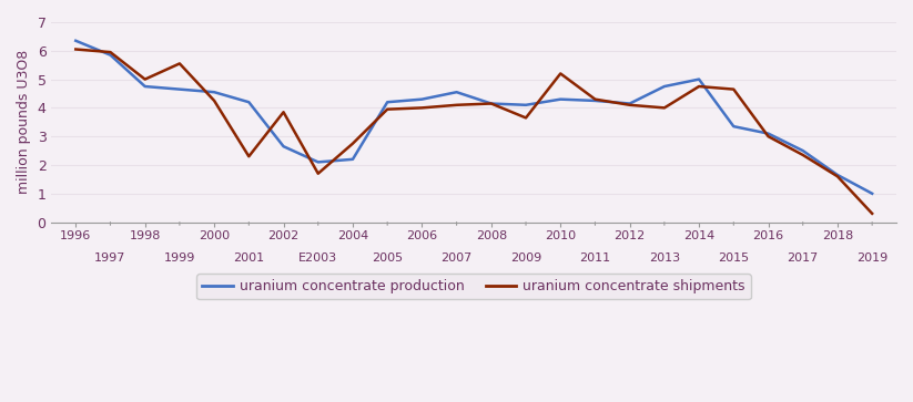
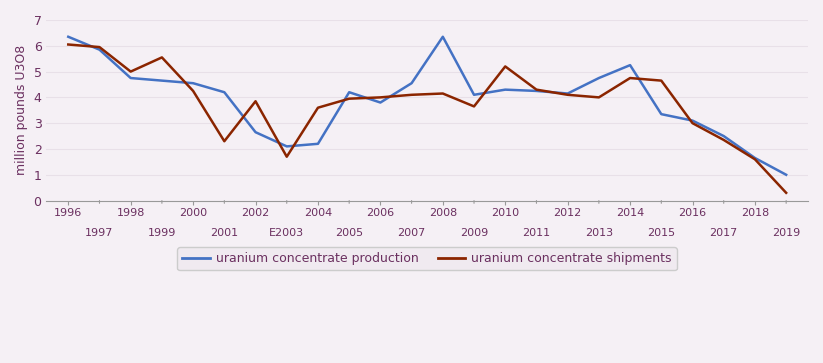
uranium concentrate shipments/2004: 2.75 -> 3.60
uranium concentrate production/2006: 4.30 -> 3.80
uranium concentrate production/2008: 4.15 -> 6.35
uranium concentrate production/2014: 5.00 -> 5.25
